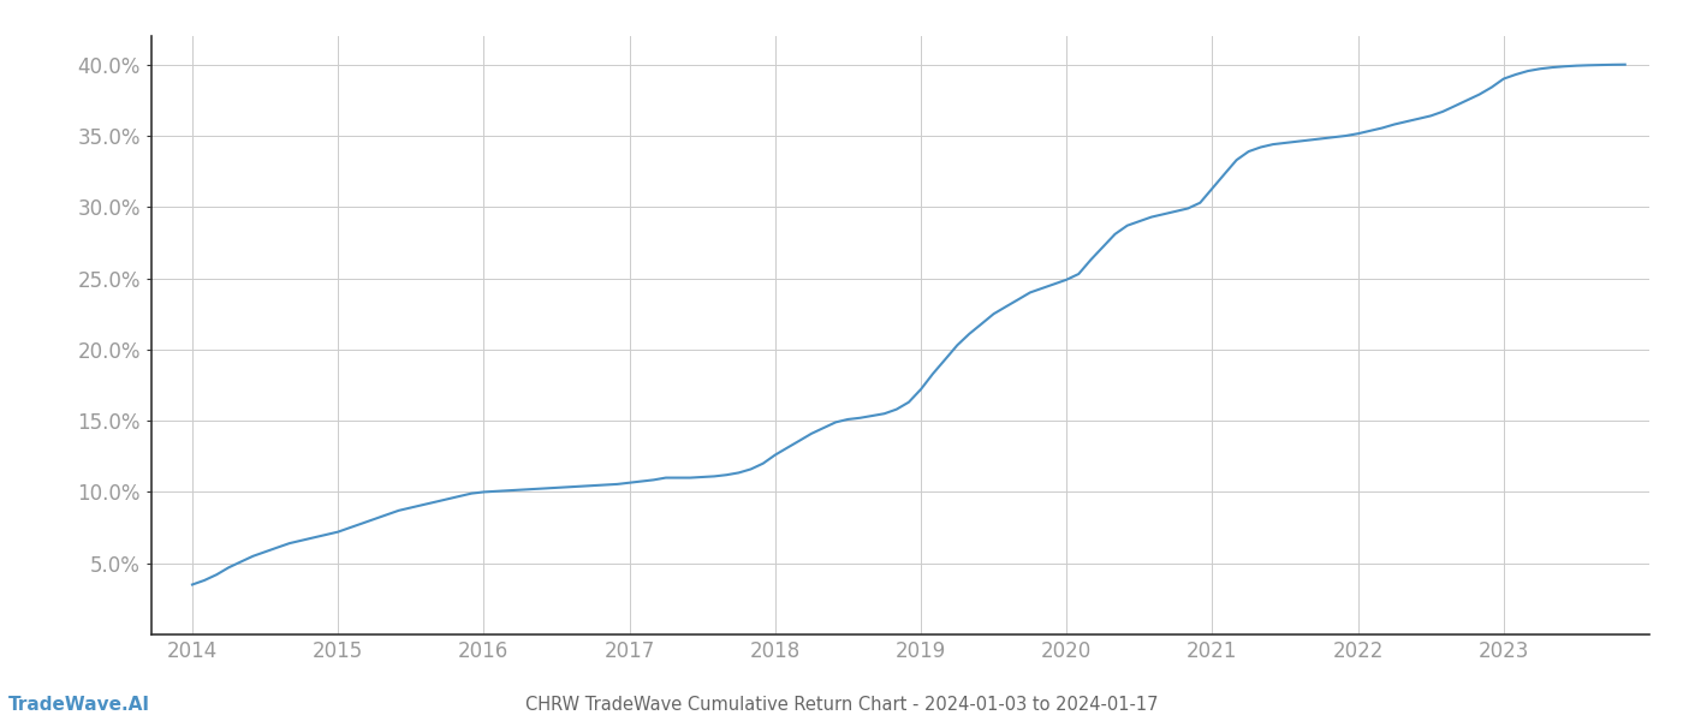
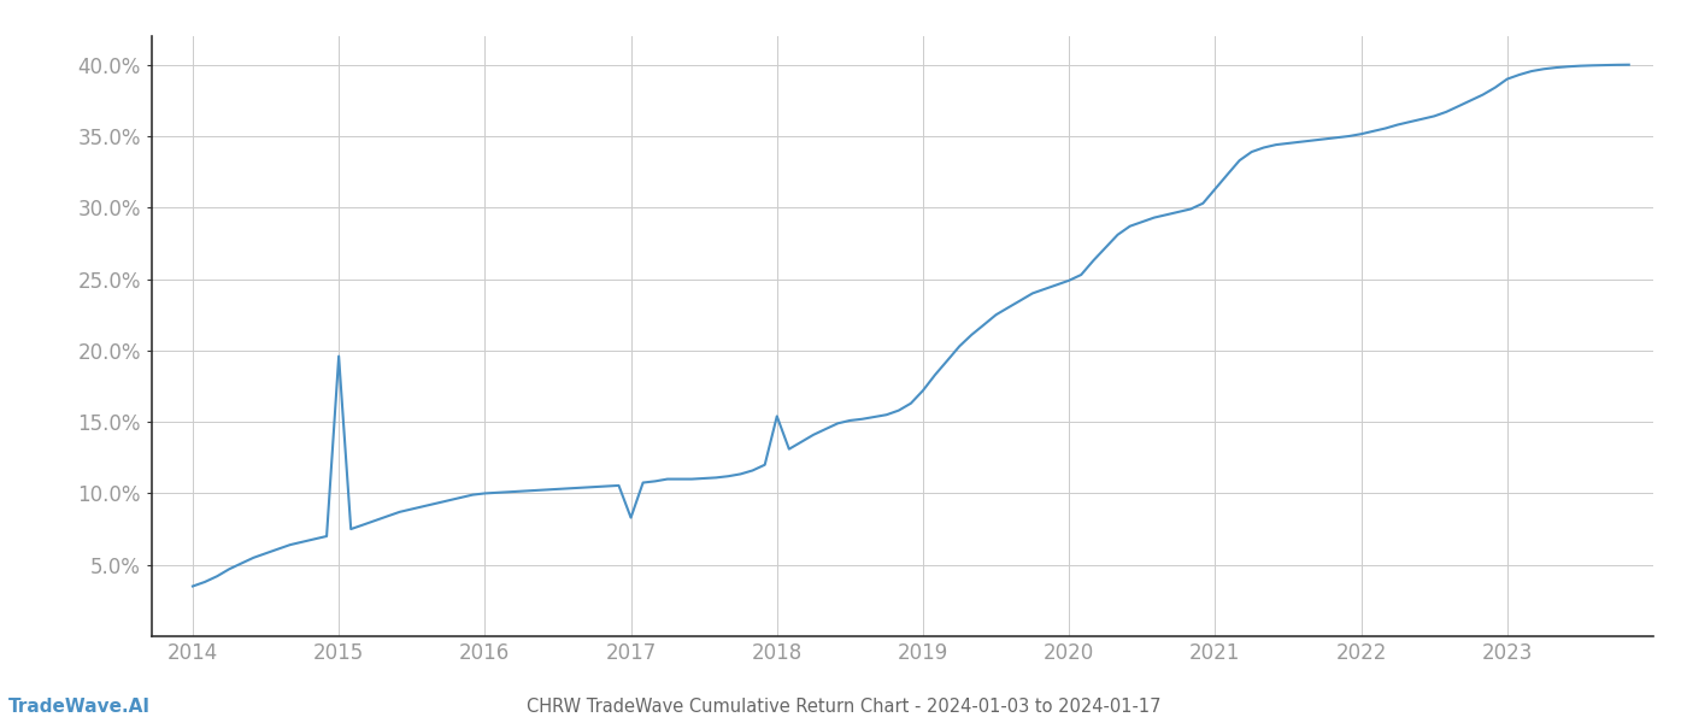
2015: 7.2% -> 19.6%
2017: 10.7% -> 8.3%
2018: 12.6% -> 15.4%
